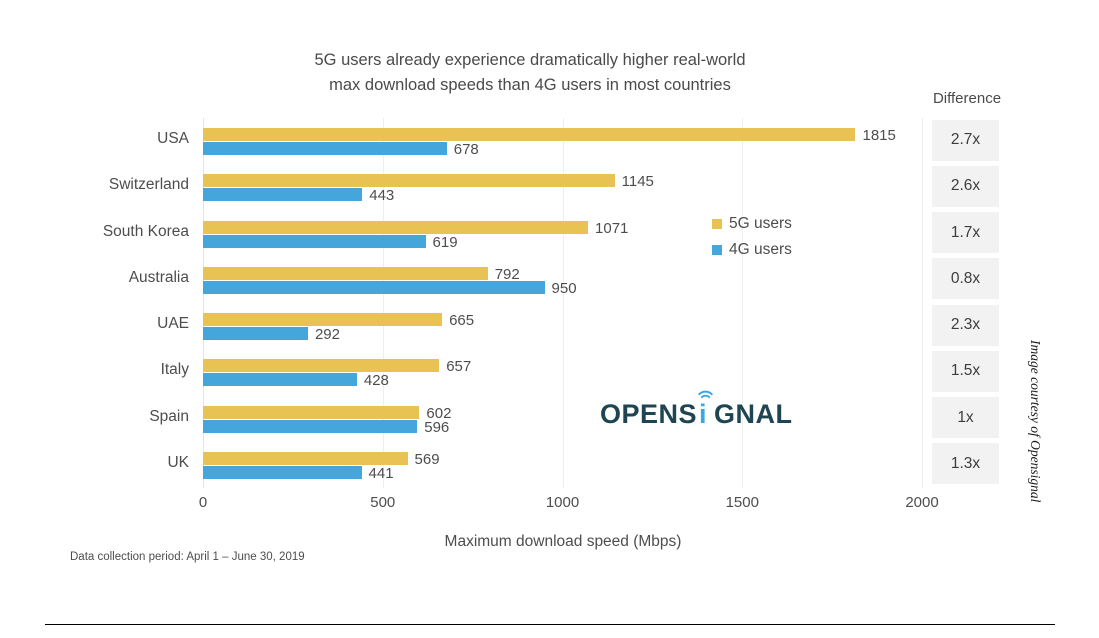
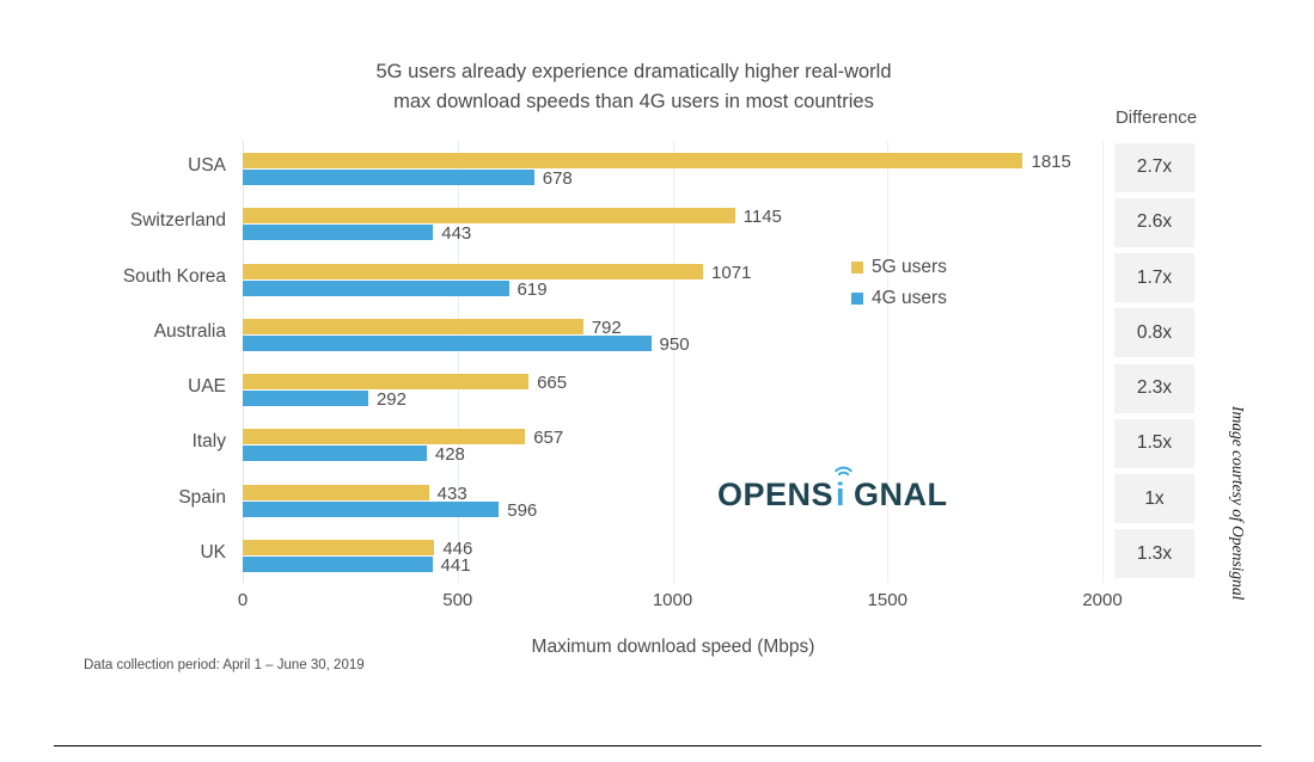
5G users/Spain: 602 -> 433
5G users/UK: 569 -> 446
